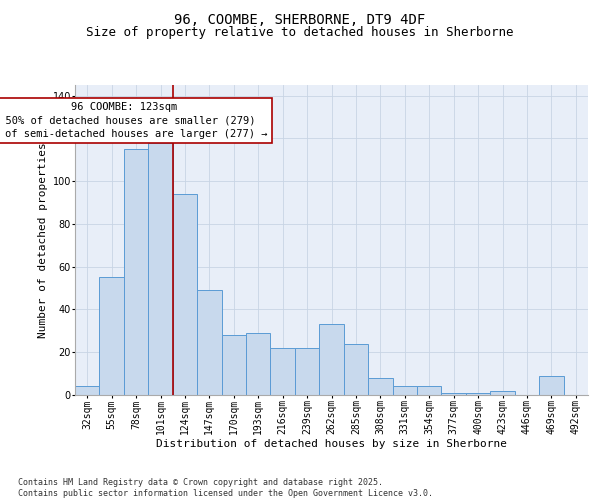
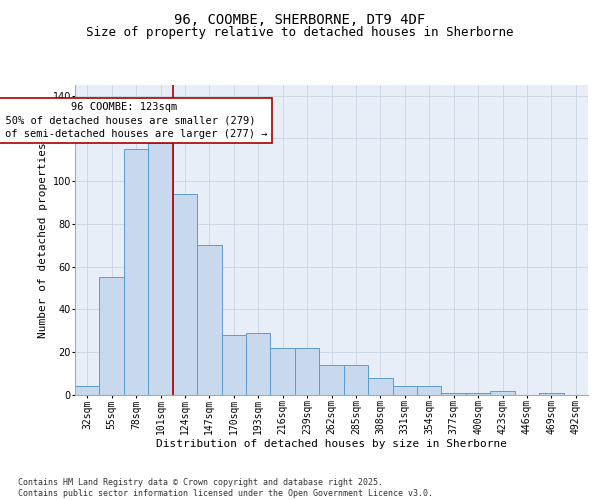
147sqm: 49 -> 70
262sqm: 33 -> 14
285sqm: 24 -> 14
469sqm: 9 -> 1
